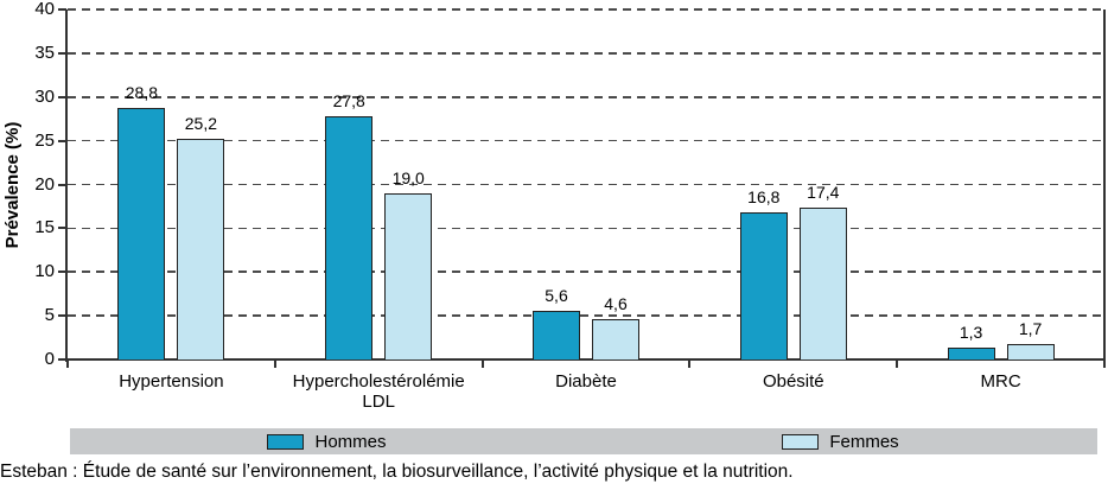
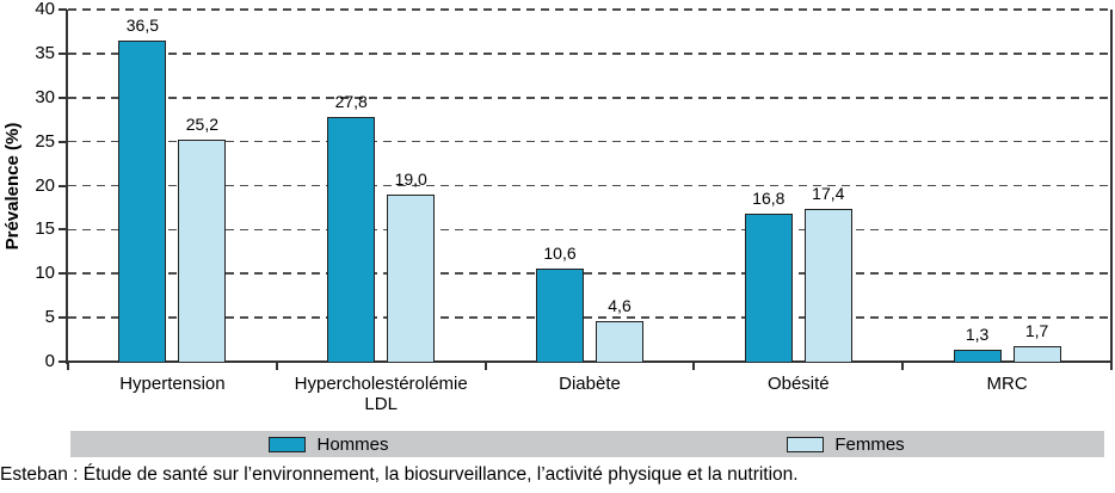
Hommes/Hypertension: 28,8 -> 36,5
Hommes/Diabète: 5,6 -> 10,6
